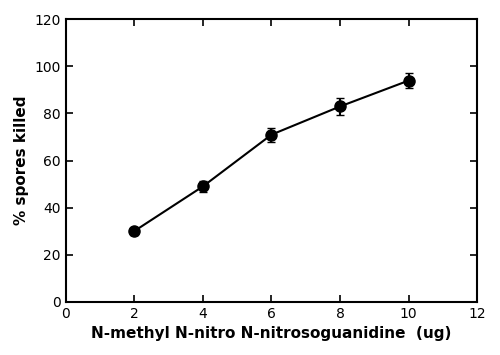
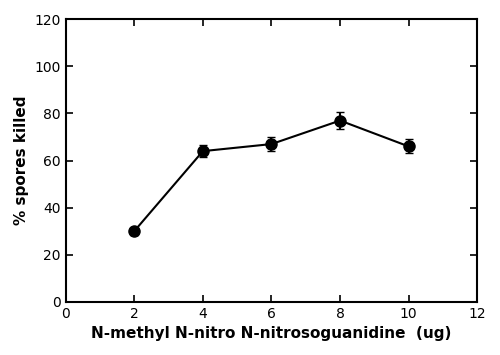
4: 49 -> 64
6: 71 -> 67
8: 83 -> 77
10: 94 -> 66
